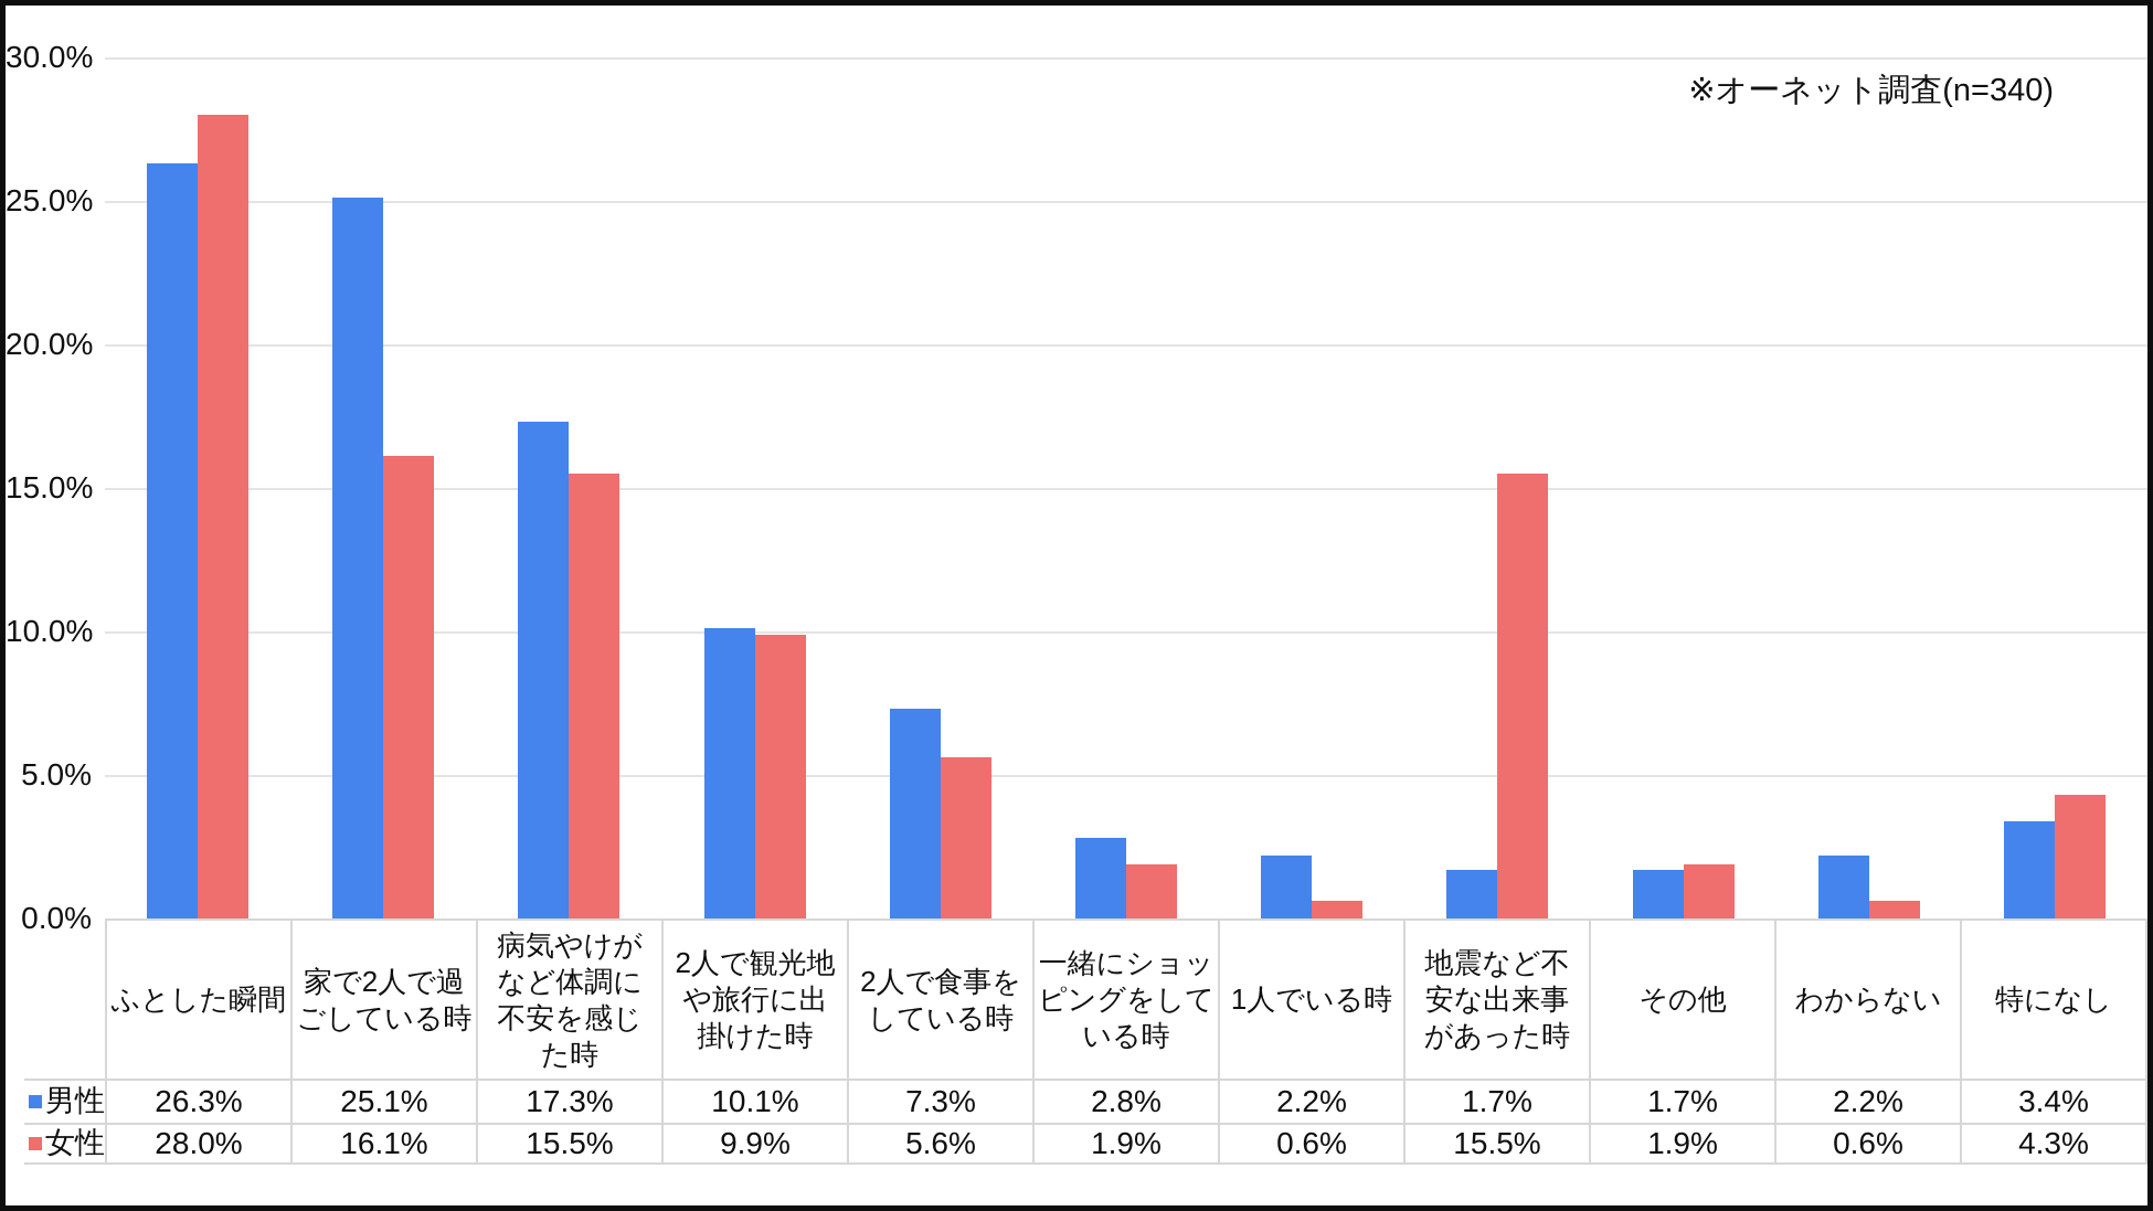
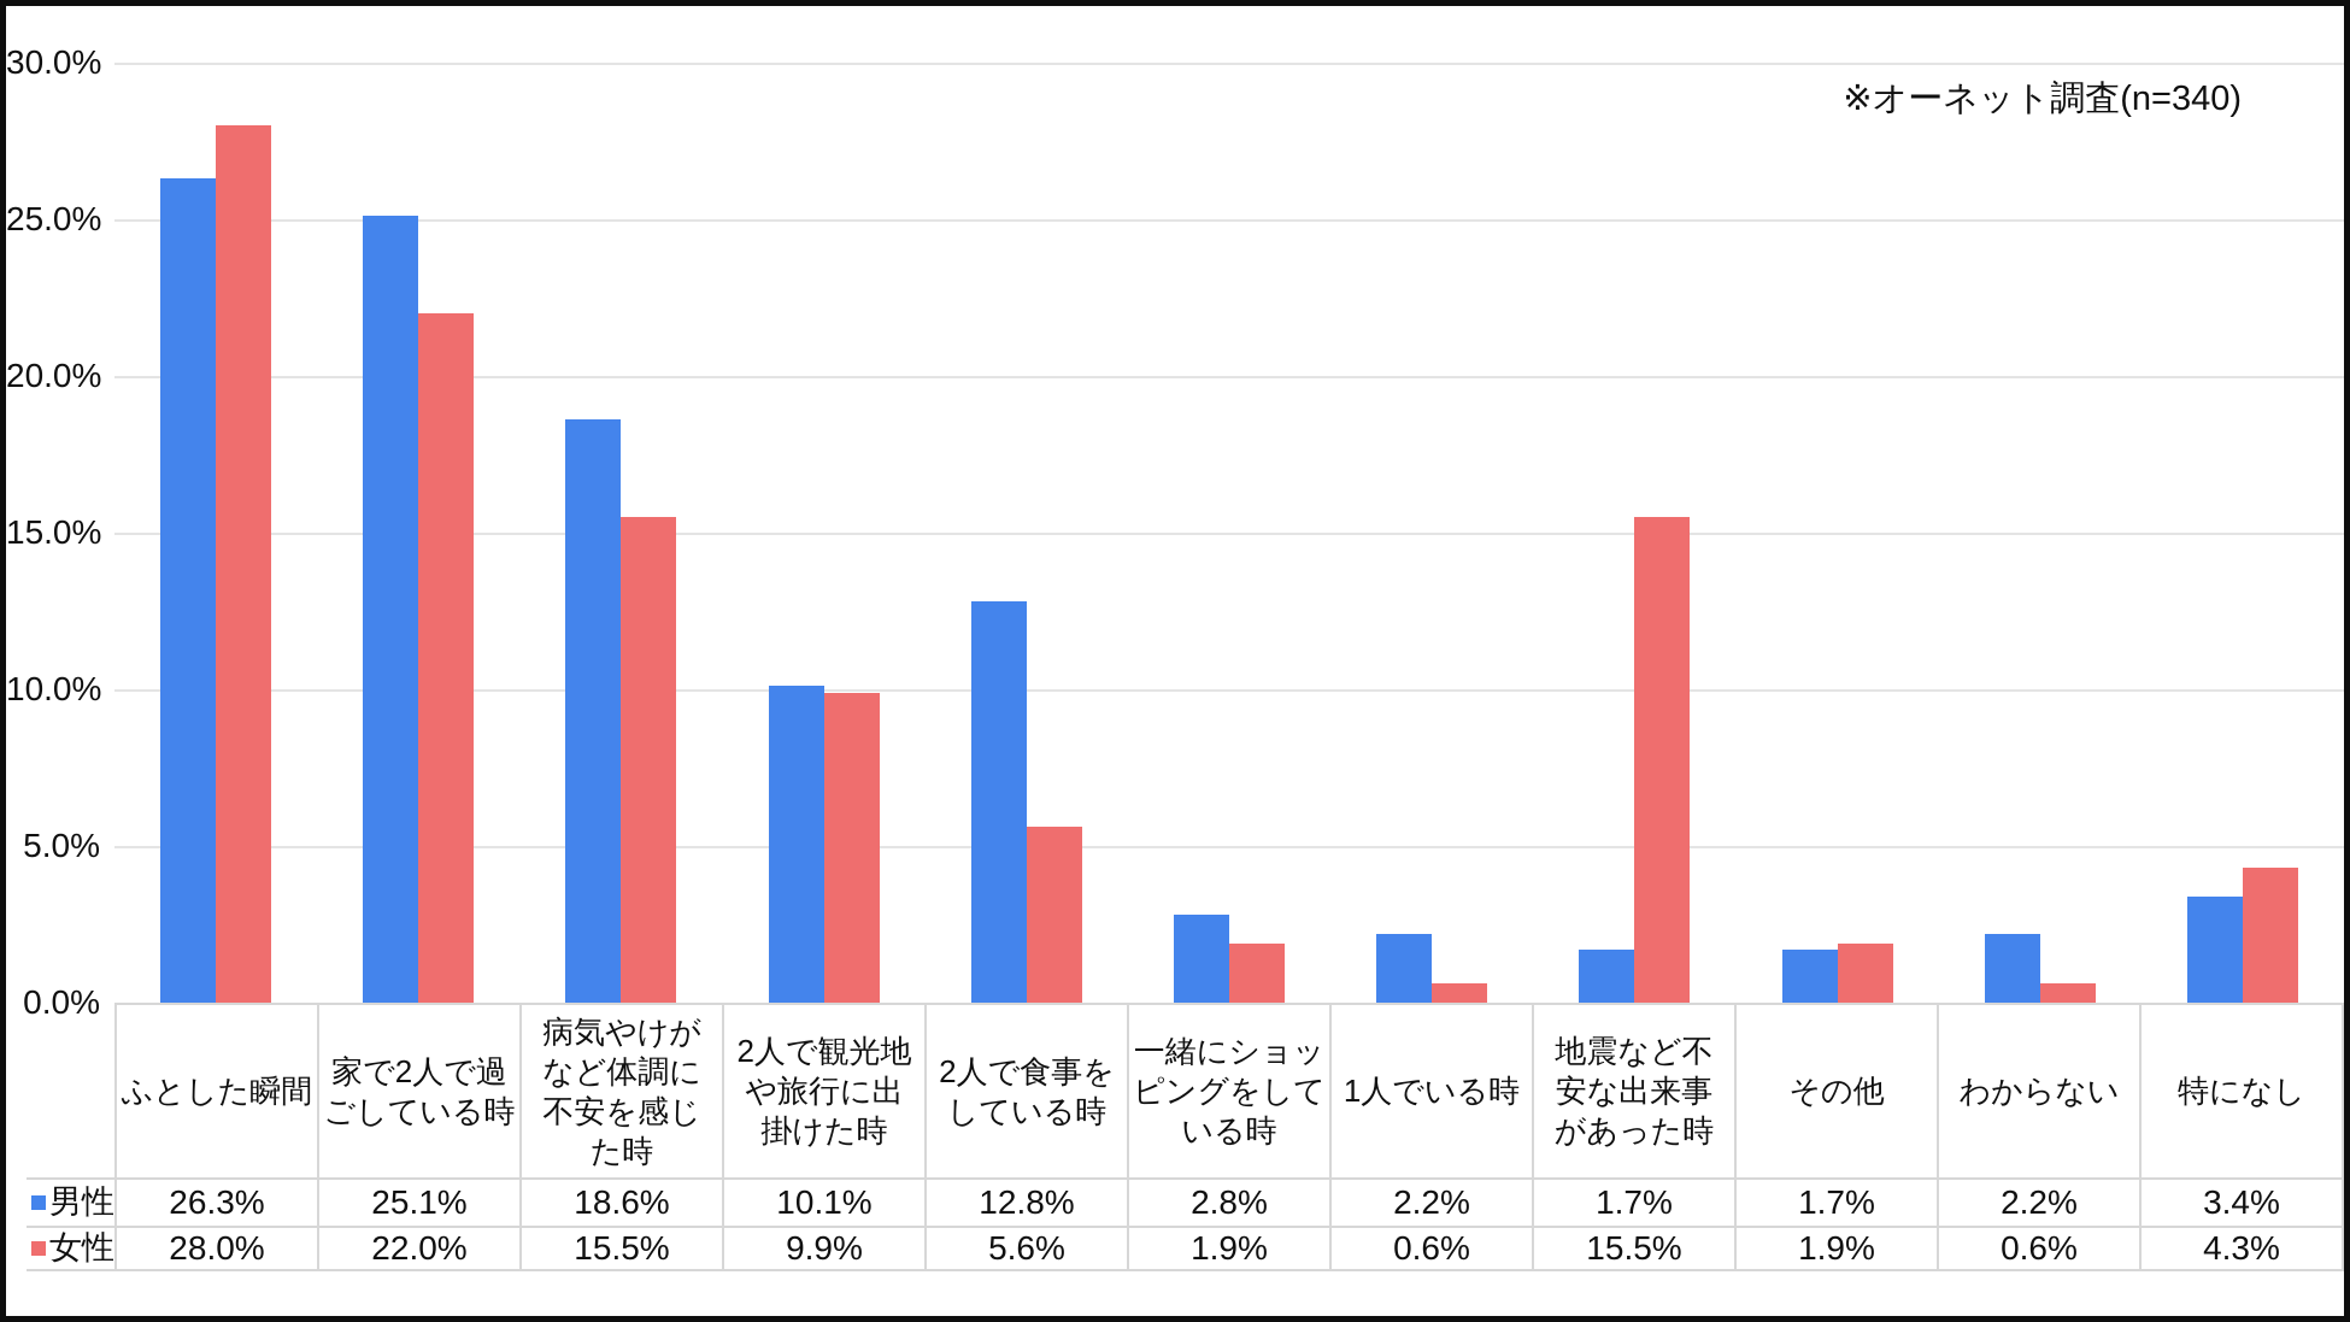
女性/家で2人で過 ごしている時: 16.1% -> 22.0%
男性/病気やけが など体調に 不安を感じ た時: 17.3% -> 18.6%
男性/2人で食事を している時: 7.3% -> 12.8%
